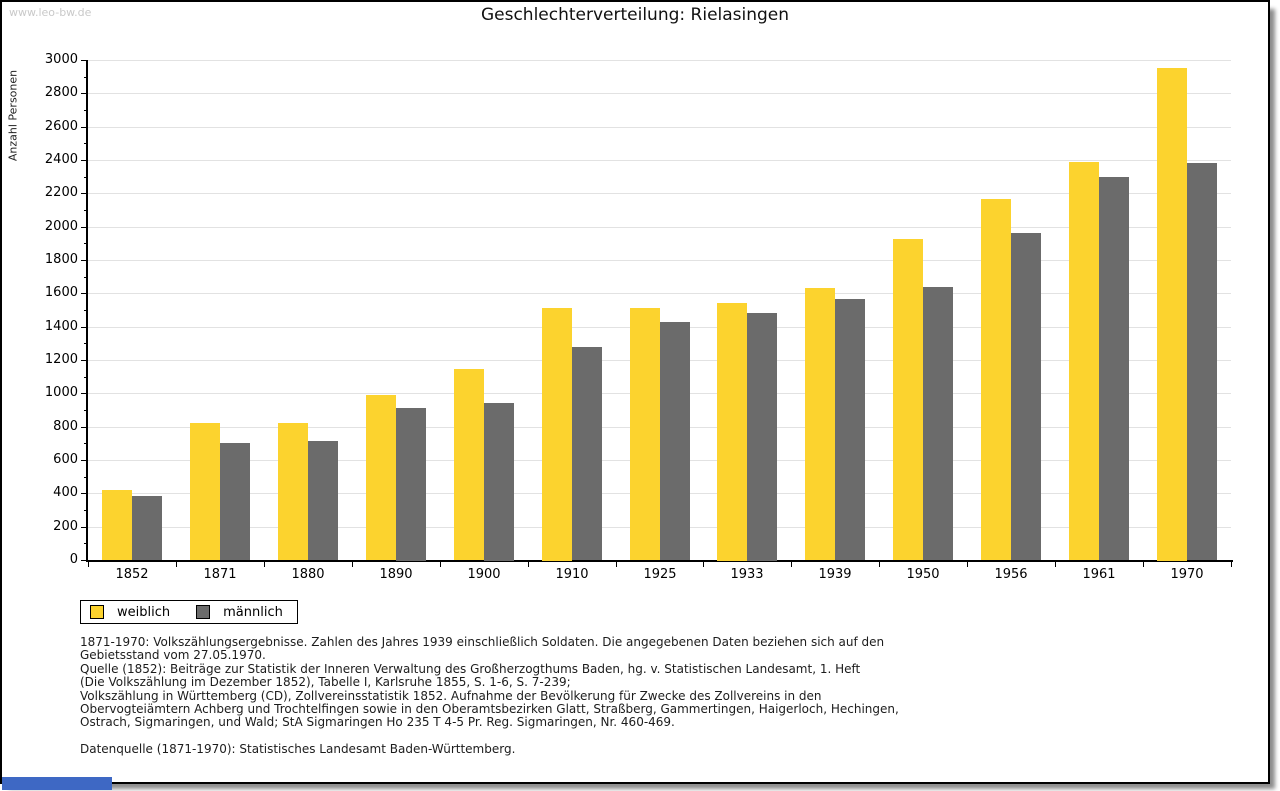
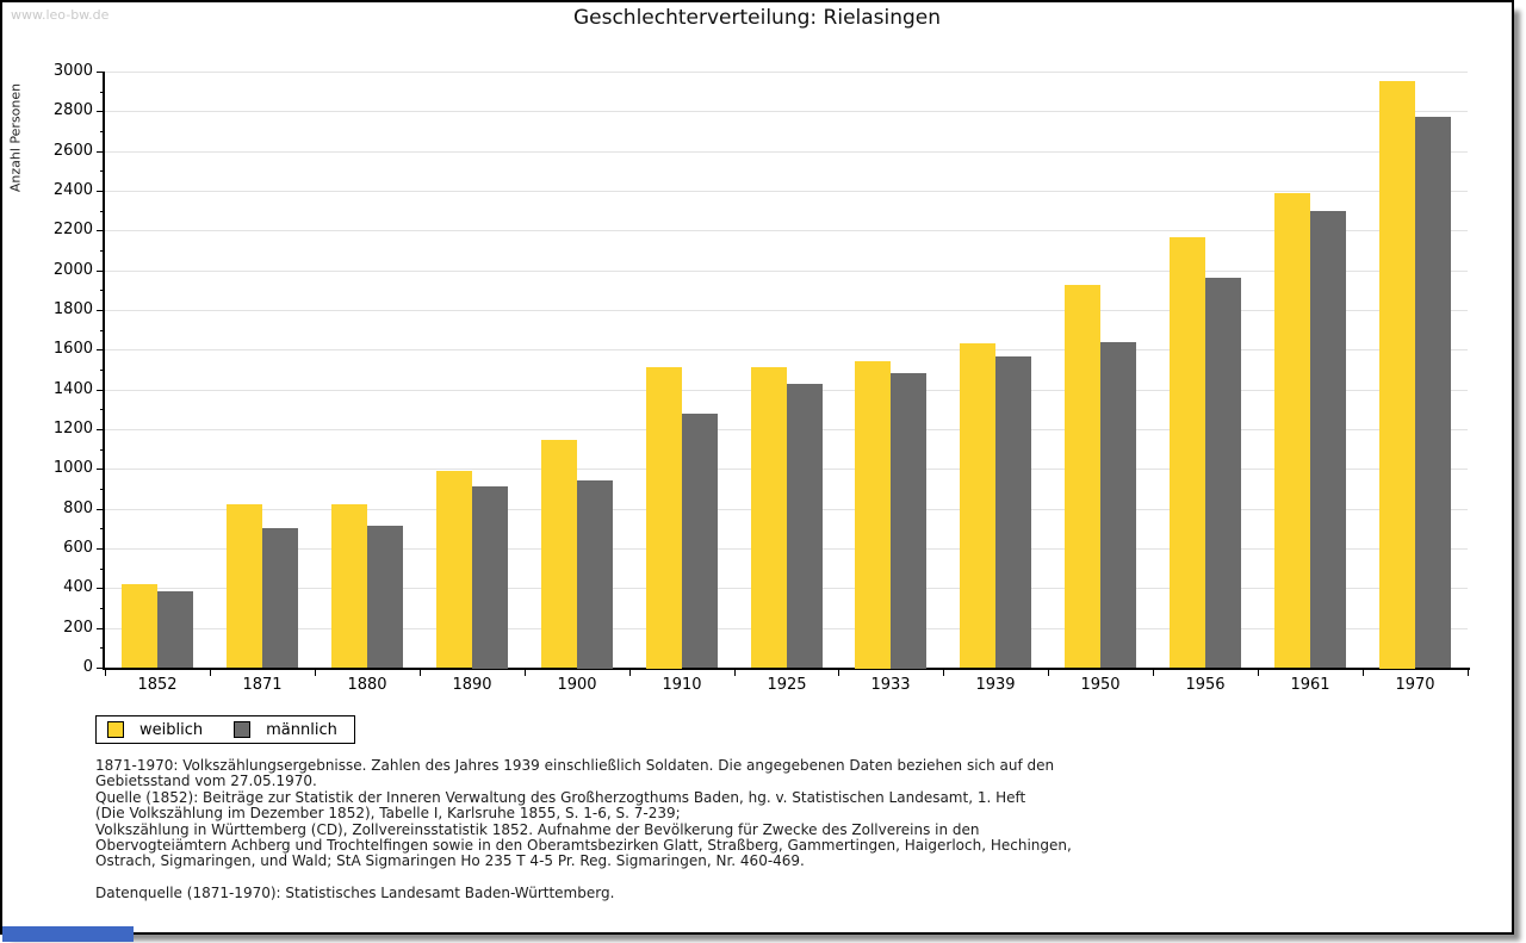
männlich/1970: 2380 -> 2770
